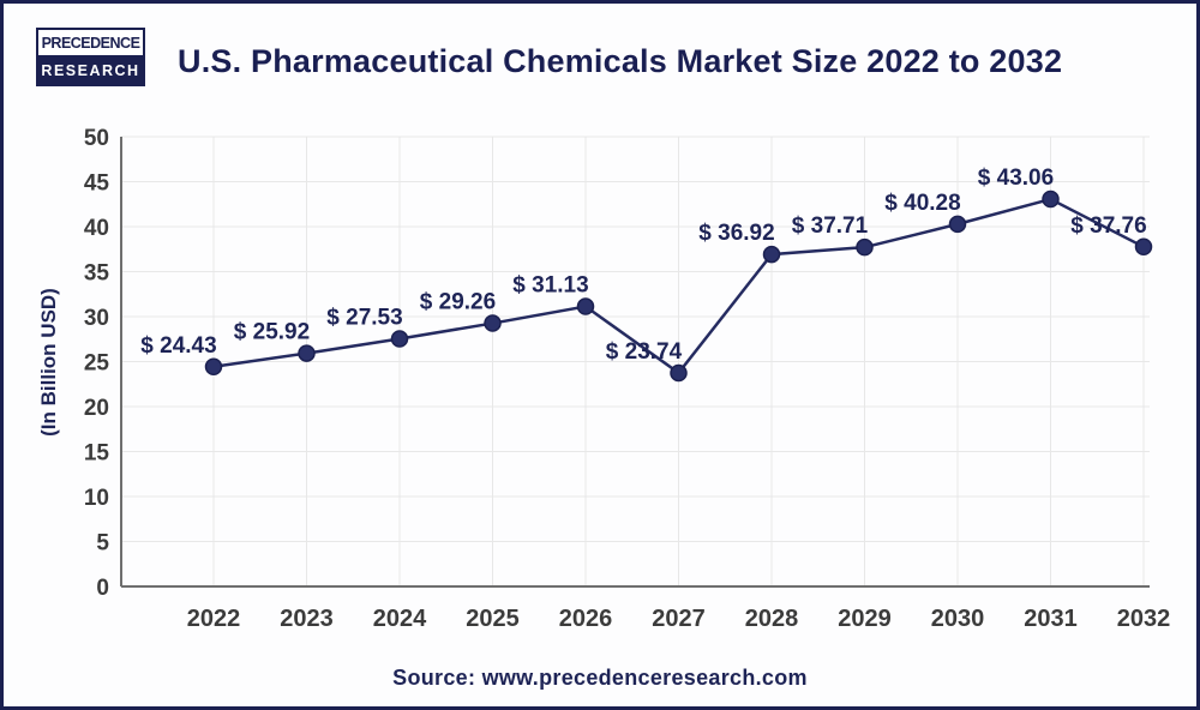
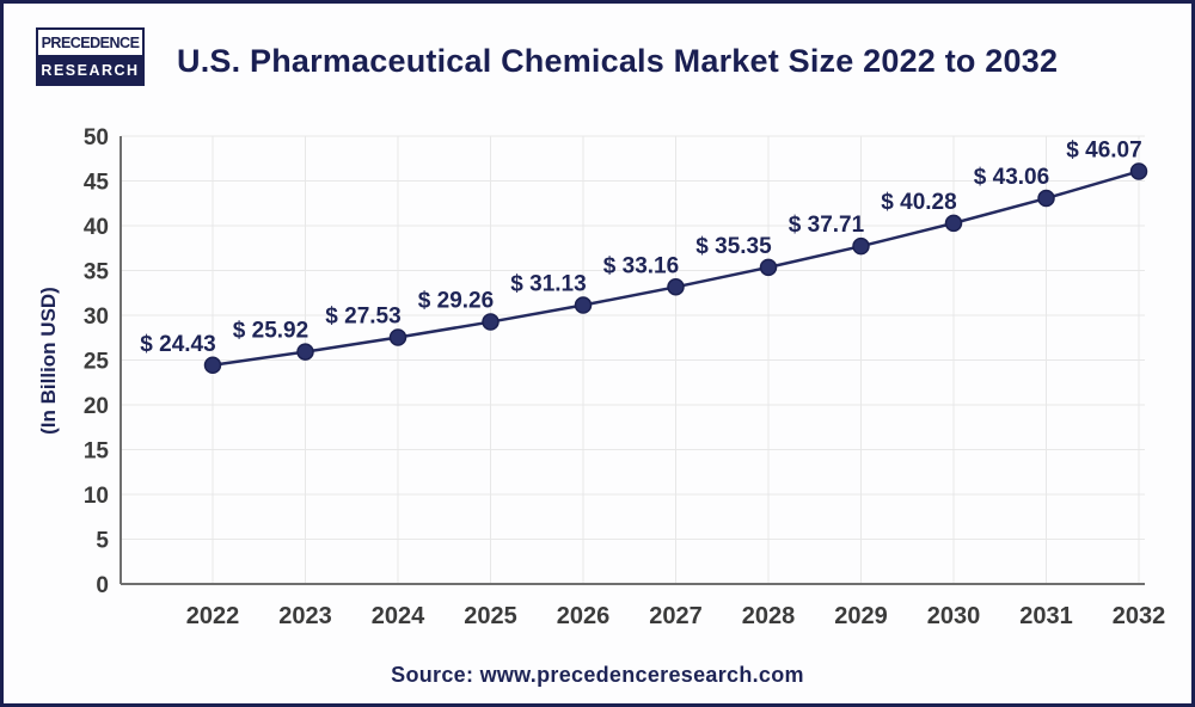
2027: 23.74 -> 33.16
2028: 36.92 -> 35.35
2032: 37.76 -> 46.07
